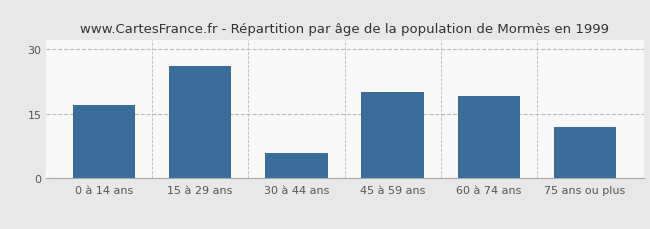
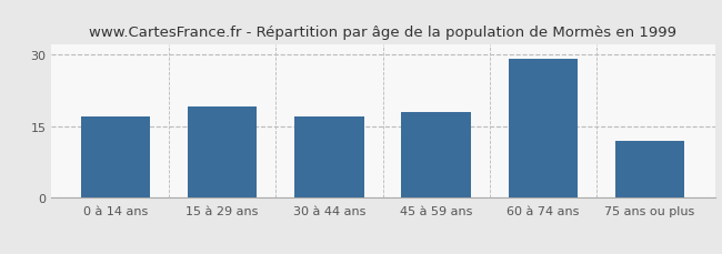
15 à 29 ans: 26 -> 19
30 à 44 ans: 6 -> 17
45 à 59 ans: 20 -> 18
60 à 74 ans: 19 -> 29
